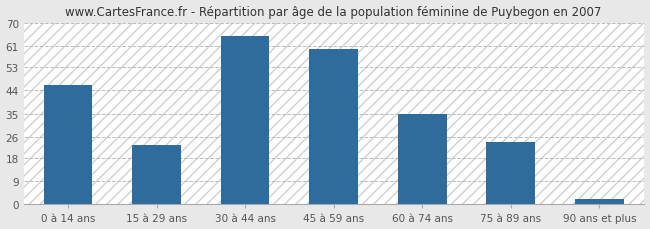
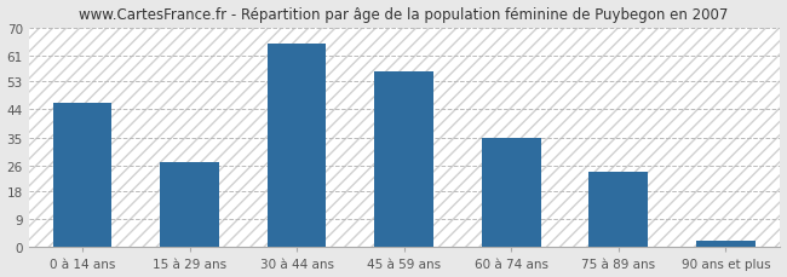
15 à 29 ans: 23 -> 27
45 à 59 ans: 60 -> 56
